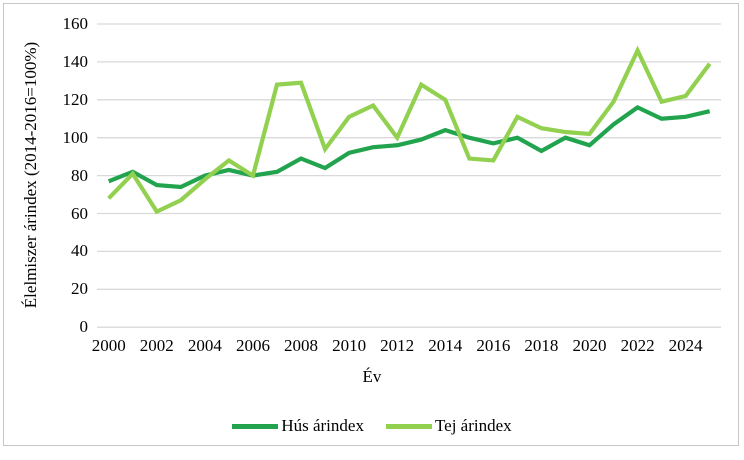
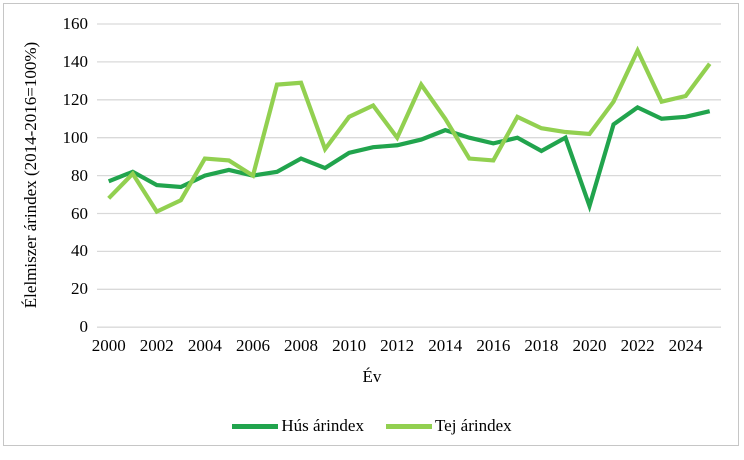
Tej árindex/2004: 78 -> 89
Tej árindex/2014: 120 -> 110
Hús árindex/2020: 96 -> 64
